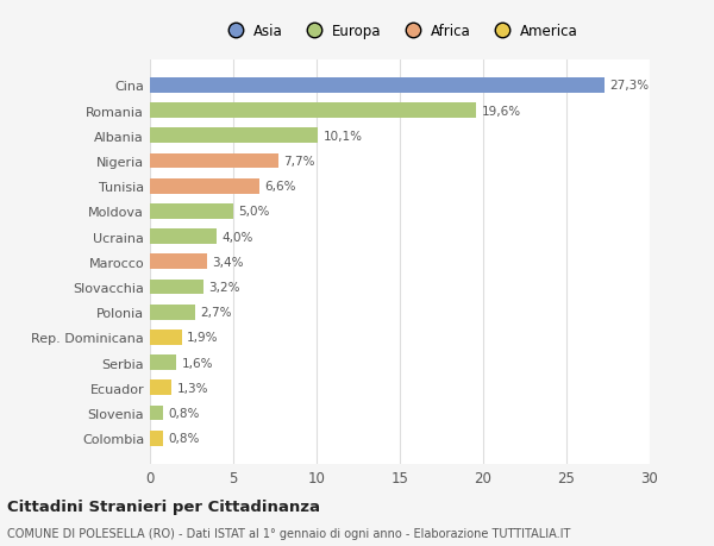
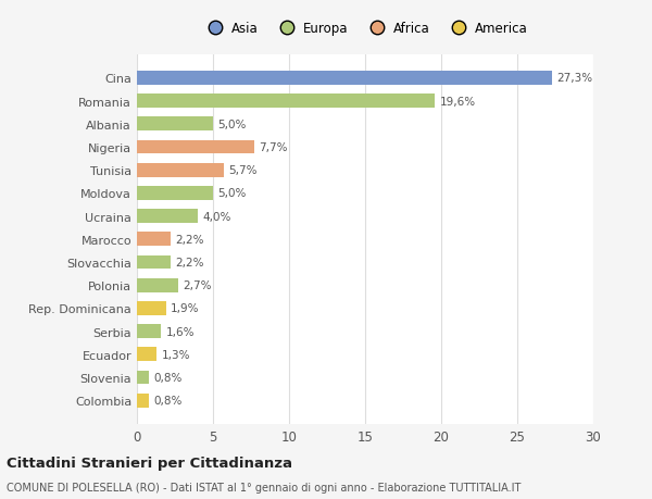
Albania: 10,1% -> 5,0%
Tunisia: 6,6% -> 5,7%
Marocco: 3,4% -> 2,2%
Slovacchia: 3,2% -> 2,2%
